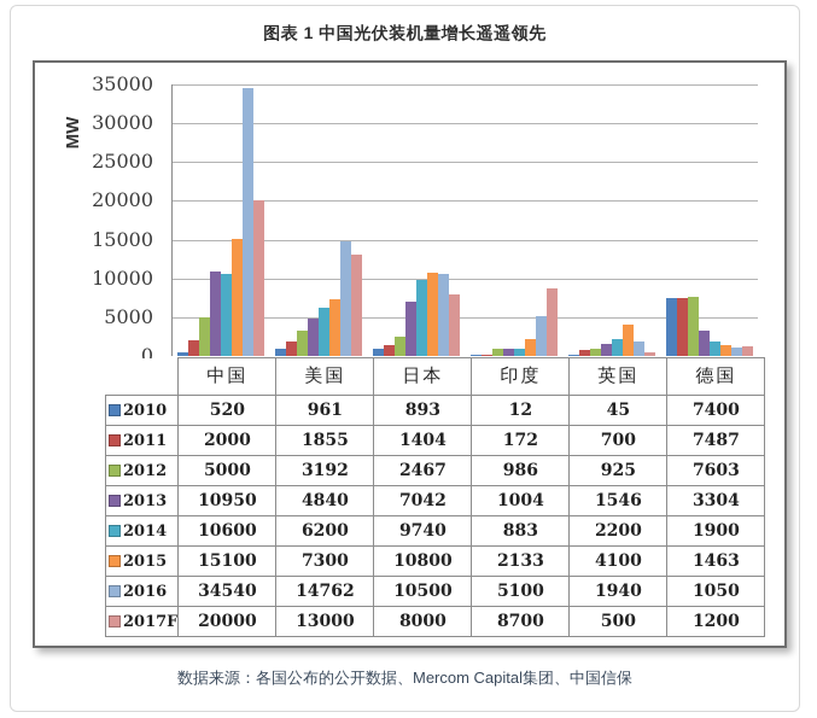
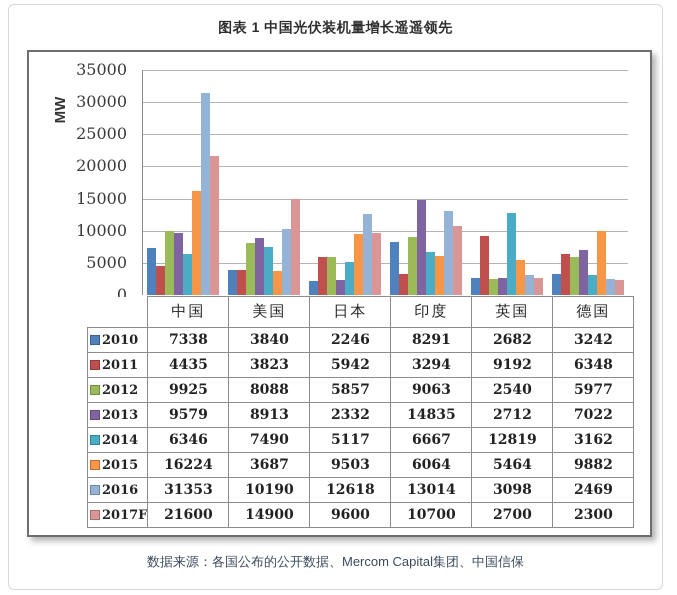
2010/中国: 520 -> 7338
2011/中国: 2000 -> 4435
2012/中国: 5000 -> 9925
2013/中国: 10950 -> 9579
2014/中国: 10600 -> 6346
2015/中国: 15100 -> 16224
2016/中国: 34540 -> 31353
2017F/中国: 20000 -> 21600
2010/美国: 961 -> 3840
2011/美国: 1855 -> 3823
2012/美国: 3192 -> 8088
2013/美国: 4840 -> 8913
2014/美国: 6200 -> 7490
2015/美国: 7300 -> 3687
2016/美国: 14762 -> 10190
2017F/美国: 13000 -> 14900
2010/日本: 893 -> 2246
2011/日本: 1404 -> 5942
2012/日本: 2467 -> 5857
2013/日本: 7042 -> 2332
2014/日本: 9740 -> 5117
2015/日本: 10800 -> 9503
2016/日本: 10500 -> 12618
2017F/日本: 8000 -> 9600
2010/印度: 12 -> 8291
2011/印度: 172 -> 3294
2012/印度: 986 -> 9063
2013/印度: 1004 -> 14835
2014/印度: 883 -> 6667
2015/印度: 2133 -> 6064
2016/印度: 5100 -> 13014
2017F/印度: 8700 -> 10700
2010/英国: 45 -> 2682
2011/英国: 700 -> 9192
2012/英国: 925 -> 2540
2013/英国: 1546 -> 2712
2014/英国: 2200 -> 12819
2015/英国: 4100 -> 5464
2016/英国: 1940 -> 3098
2017F/英国: 500 -> 2700
2010/德国: 7400 -> 3242
2011/德国: 7487 -> 6348
2012/德国: 7603 -> 5977
2013/德国: 3304 -> 7022
2014/德国: 1900 -> 3162
2015/德国: 1463 -> 9882
2016/德国: 1050 -> 2469
2017F/德国: 1200 -> 2300
